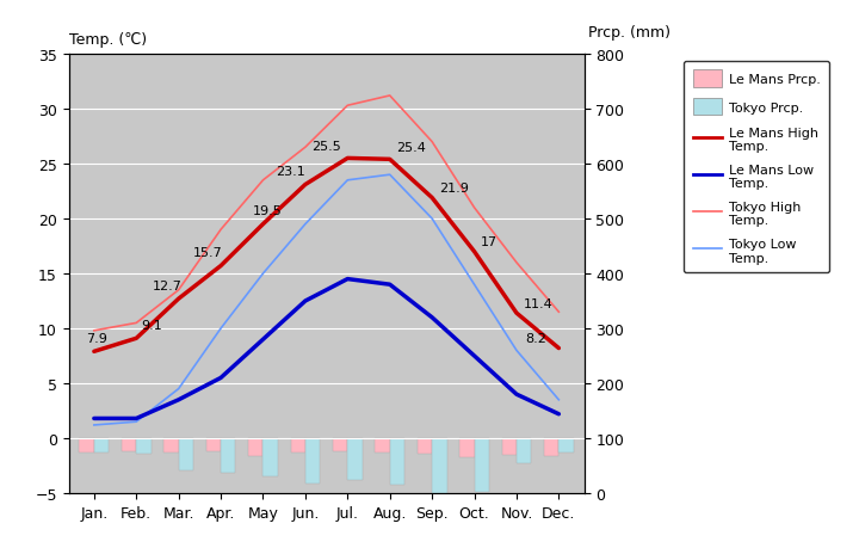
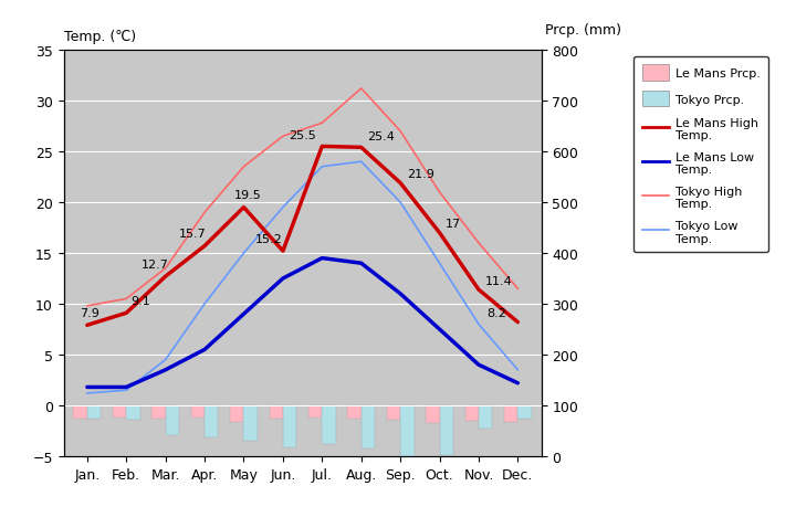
Le Mans High Temp./Jun.: 23.1 -> 15.2
Tokyo High Temp./Jul.: 30.3 -> 27.8
